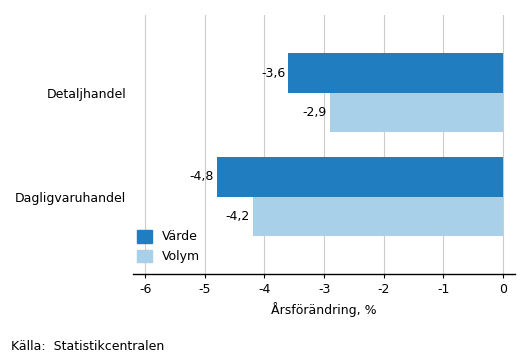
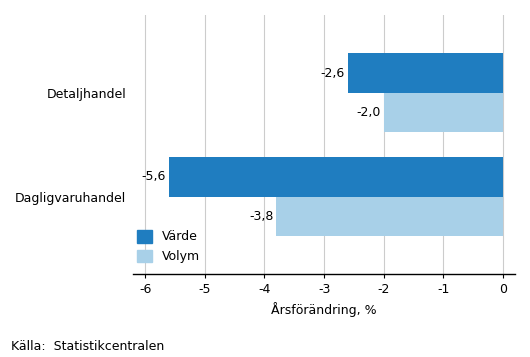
Värde/Detaljhandel: -3,6 -> -2,6
Volym/Detaljhandel: -2,9 -> -2,0
Värde/Dagligvaruhandel: -4,8 -> -5,6
Volym/Dagligvaruhandel: -4,2 -> -3,8
